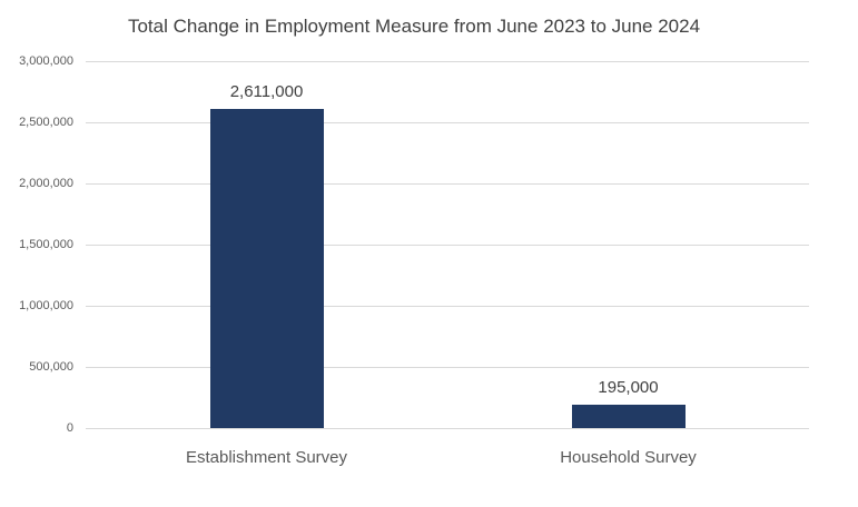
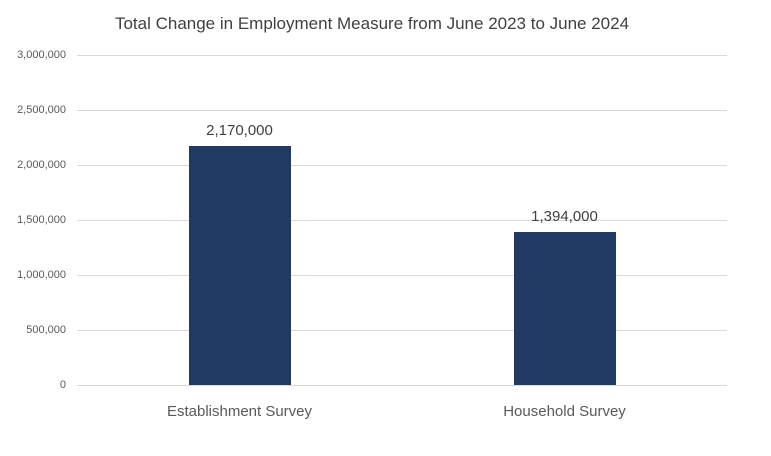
Establishment Survey: 2,611,000 -> 2,170,000
Household Survey: 195,000 -> 1,394,000
